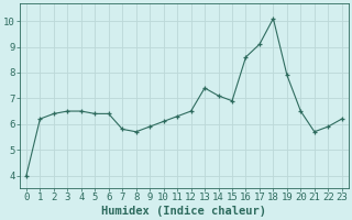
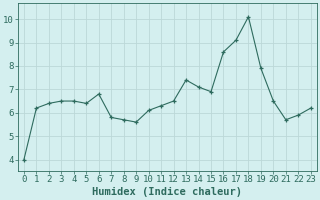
6: 6.4 -> 6.8
9: 5.9 -> 5.6
